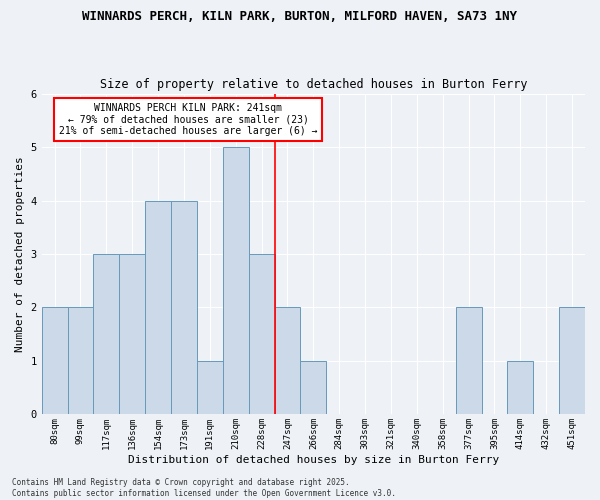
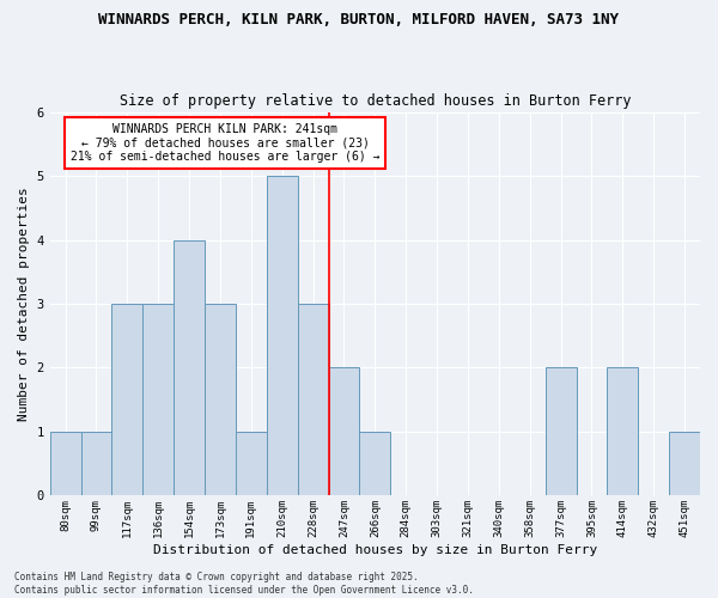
80sqm: 2 -> 1
99sqm: 2 -> 1
173sqm: 4 -> 3
414sqm: 1 -> 2
451sqm: 2 -> 1
